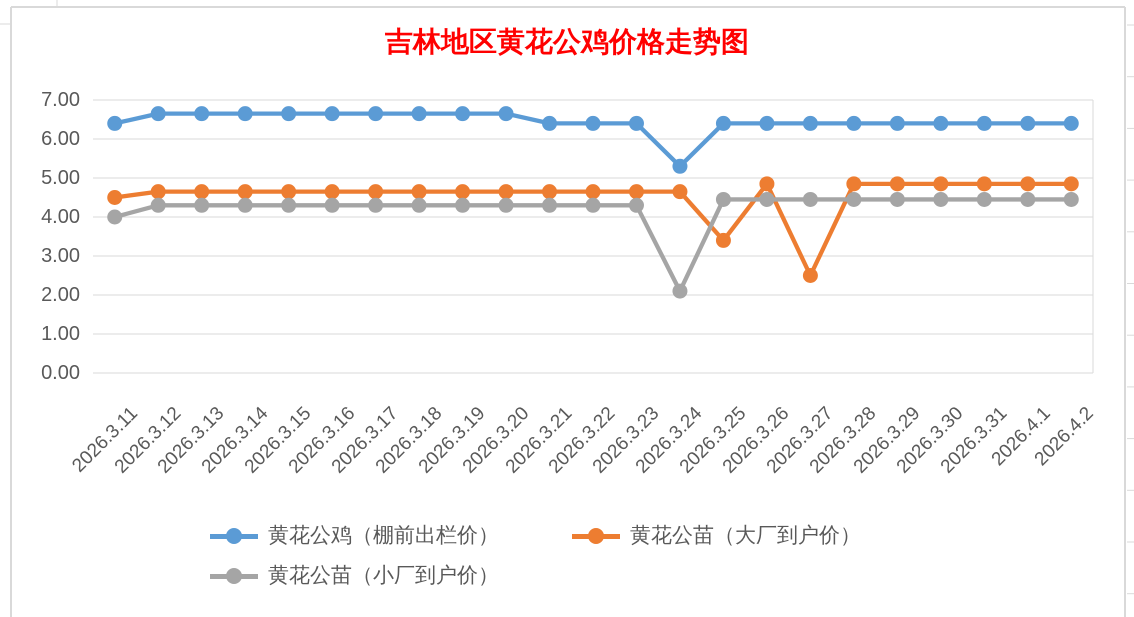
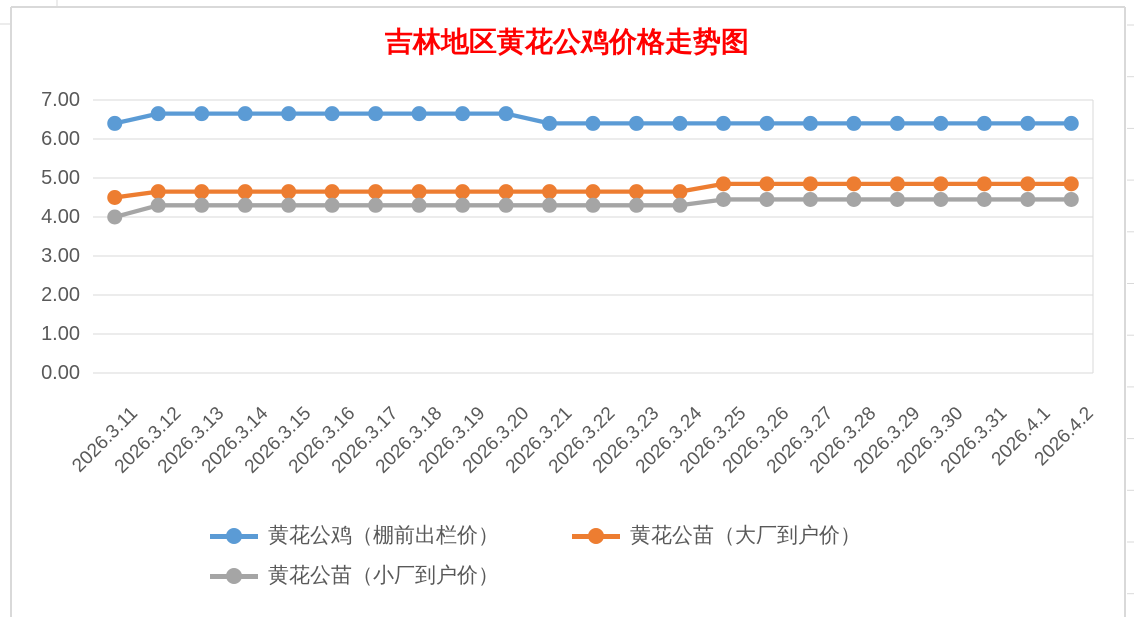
黄花公鸡（棚前出栏价）/2026.3.24: 5.3 -> 6.4
黄花公苗（小厂到户价）/2026.3.24: 2.1 -> 4.3
黄花公苗（大厂到户价）/2026.3.25: 3.4 -> 4.8
黄花公苗（大厂到户价）/2026.3.27: 2.5 -> 4.8
